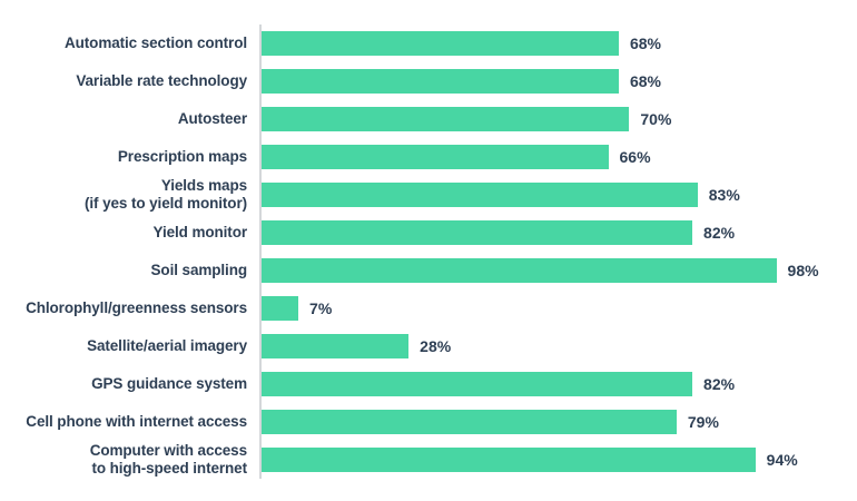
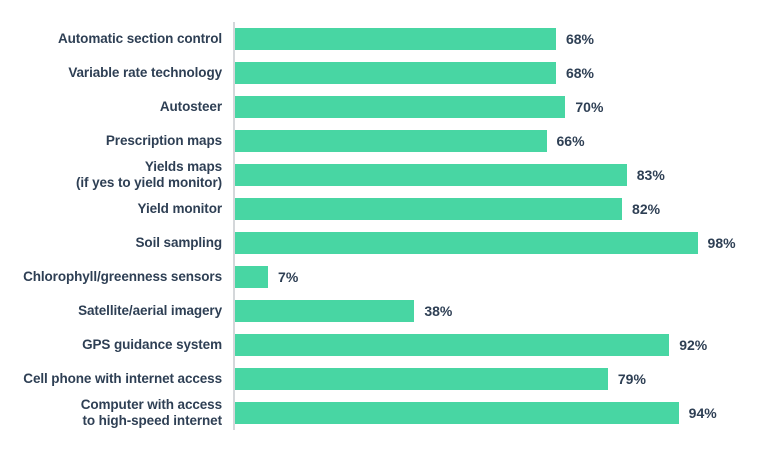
Satellite/aerial imagery: 28% -> 38%
GPS guidance system: 82% -> 92%
